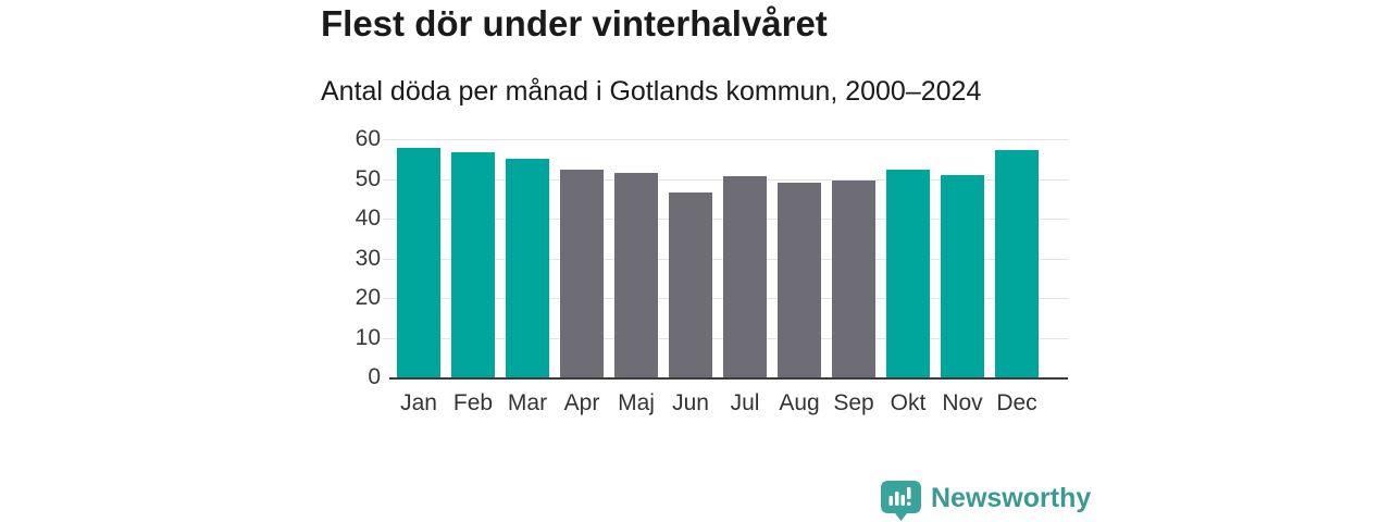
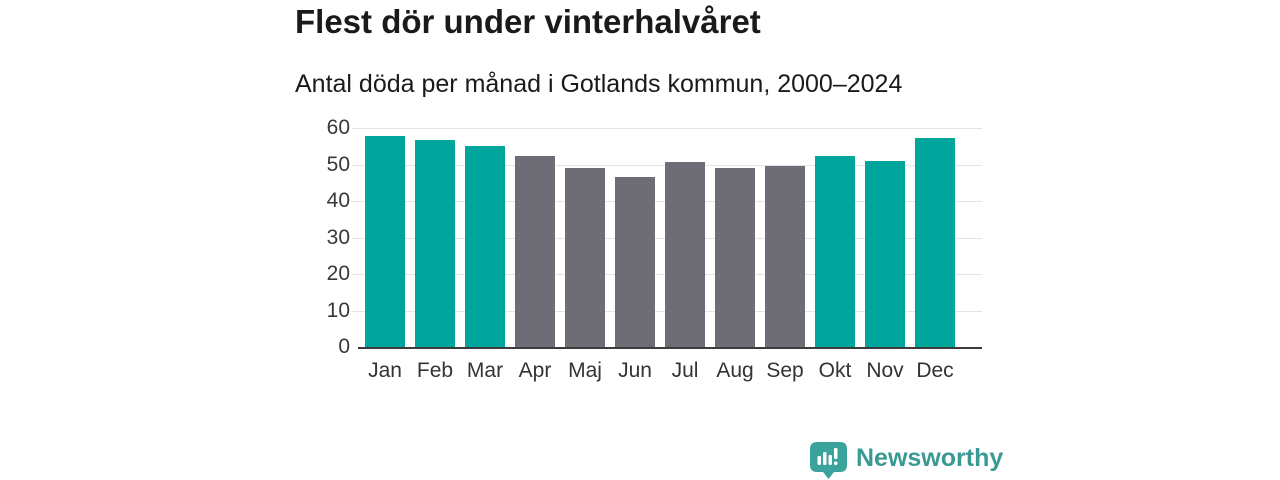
Maj: 52 -> 49
